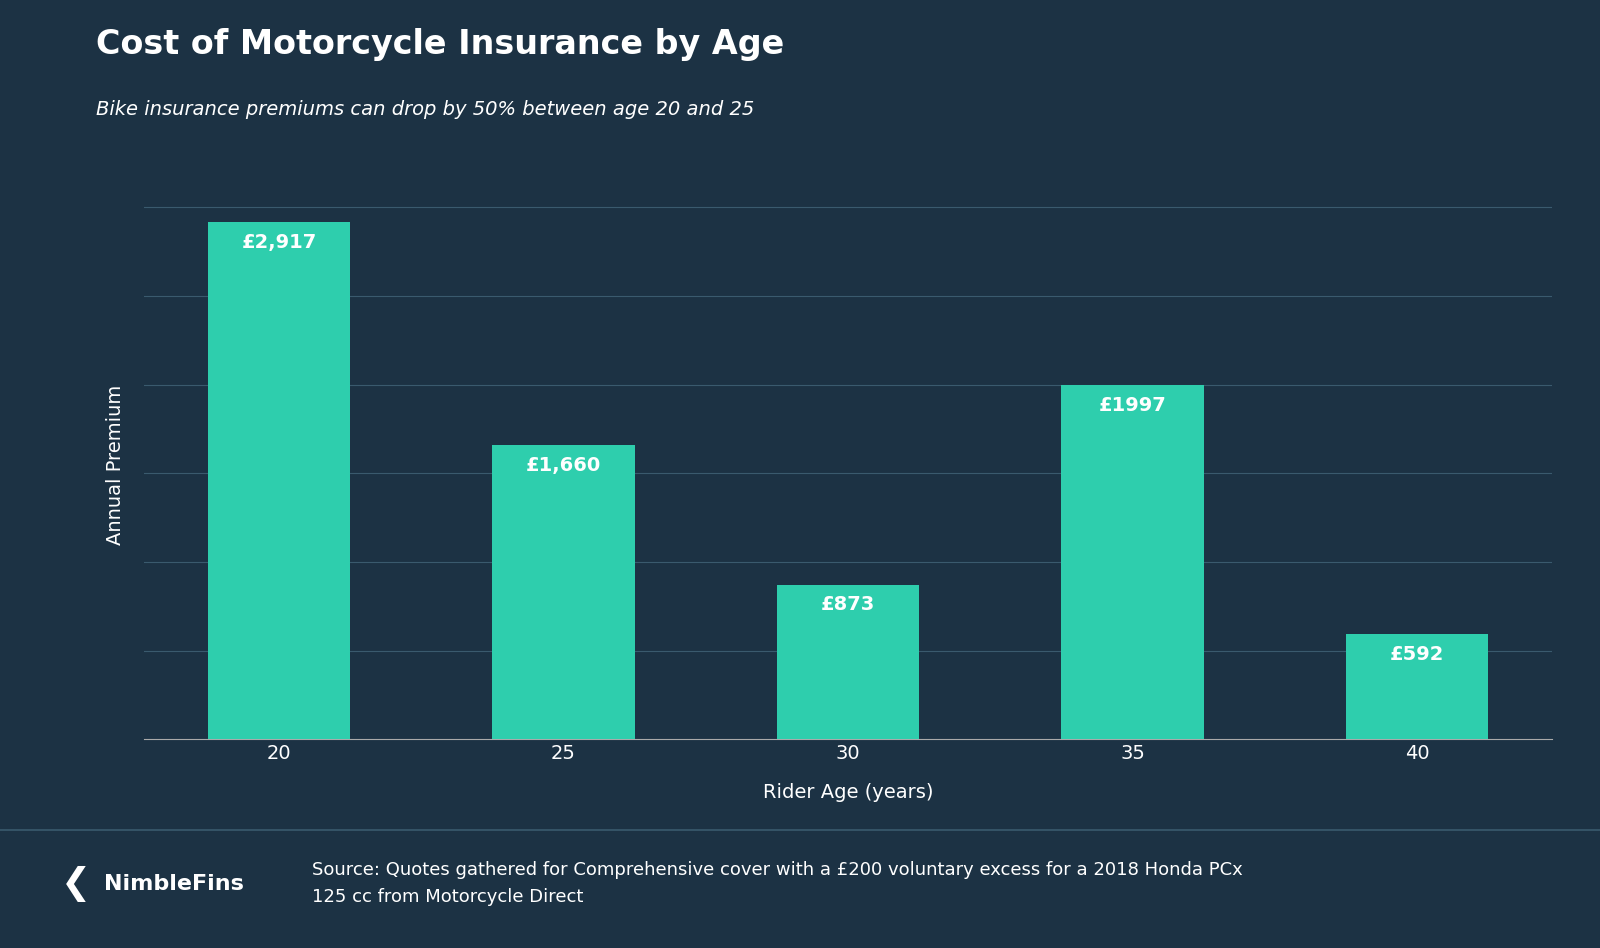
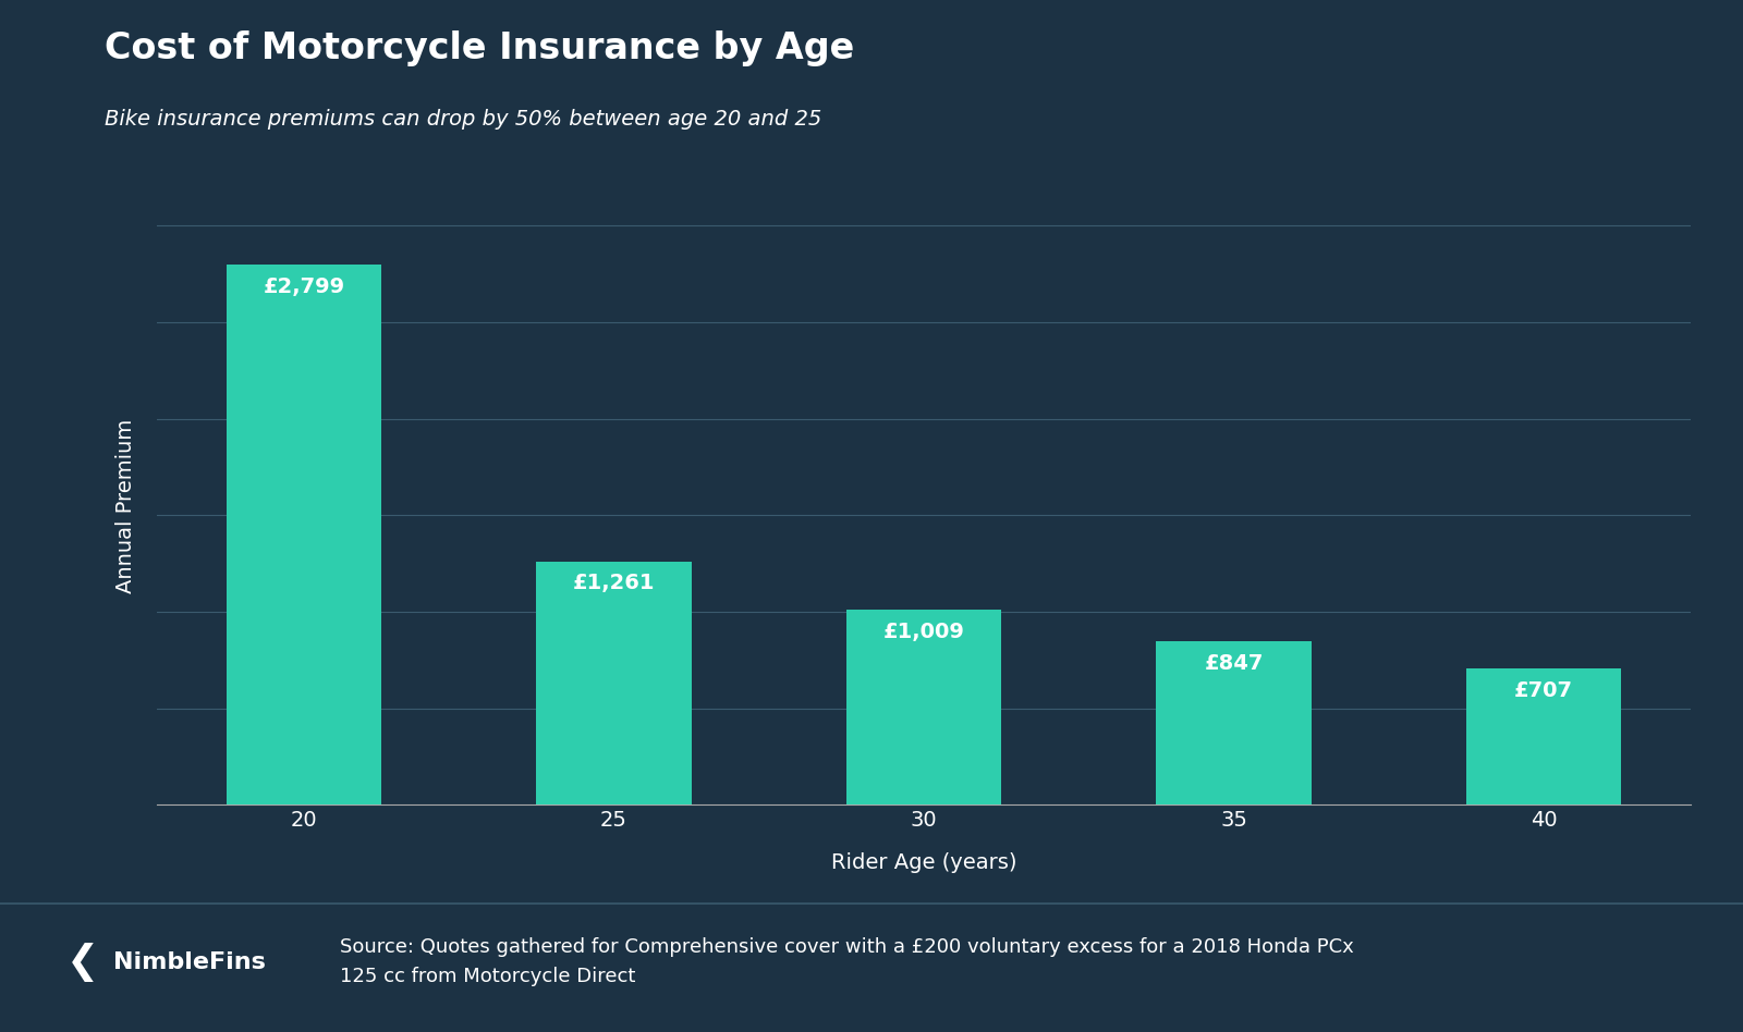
20: £2,917 -> £2,799
25: £1,660 -> £1,261
30: £873 -> £1,009
35: £1997 -> £847
40: £592 -> £707
